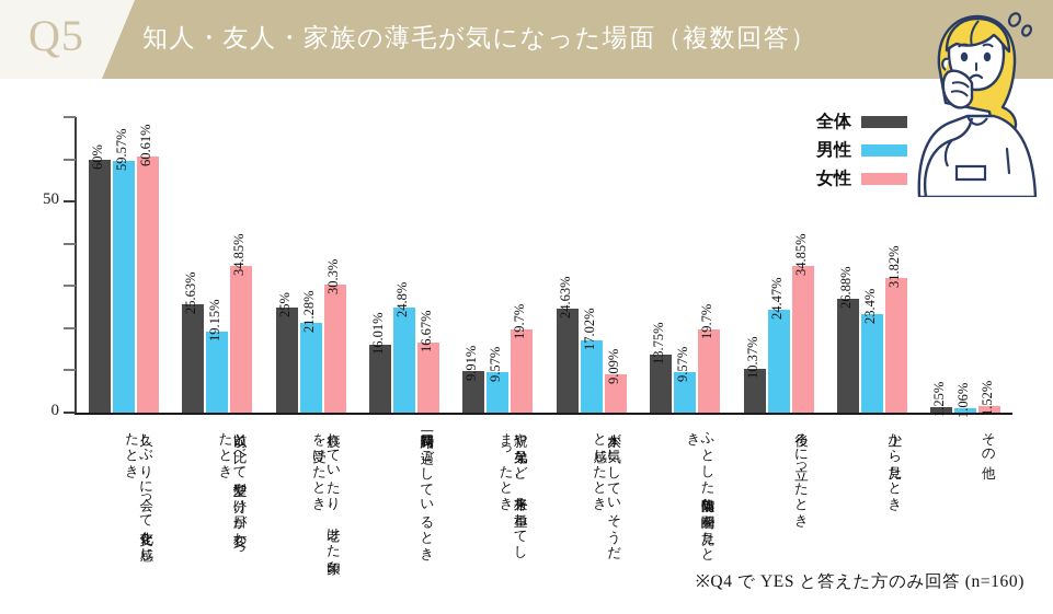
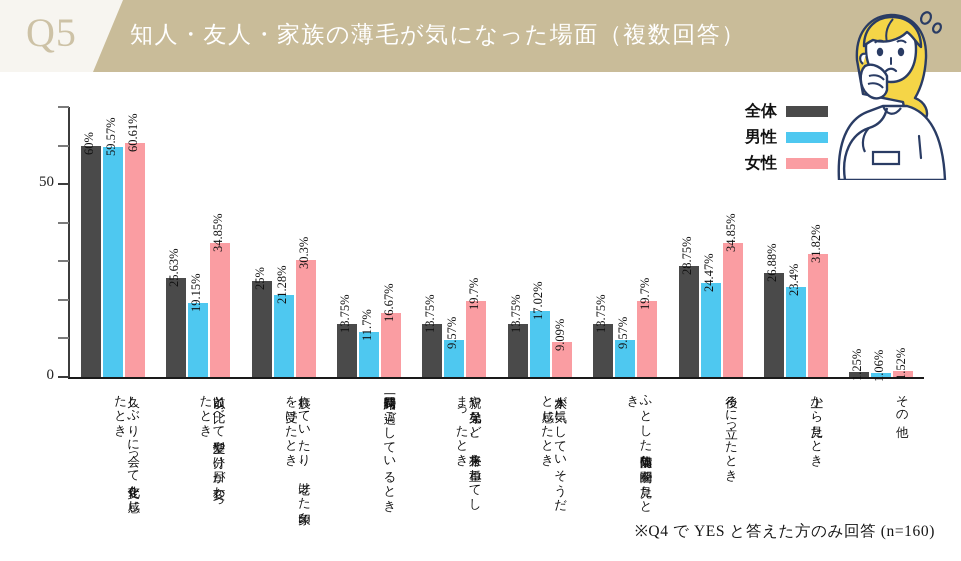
全体/長時間一緒に過ごしているとき: 16.01% -> 13.75%
男性/長時間一緒に過ごしているとき: 24.8% -> 11.7%
全体/親や兄弟など、将来を重ねてしまったとき: 9.91% -> 13.75%
全体/本人が気にしていそうだと感じたとき: 24.63% -> 13.75%
全体/後ろに立ったとき: 10.37% -> 28.75%
